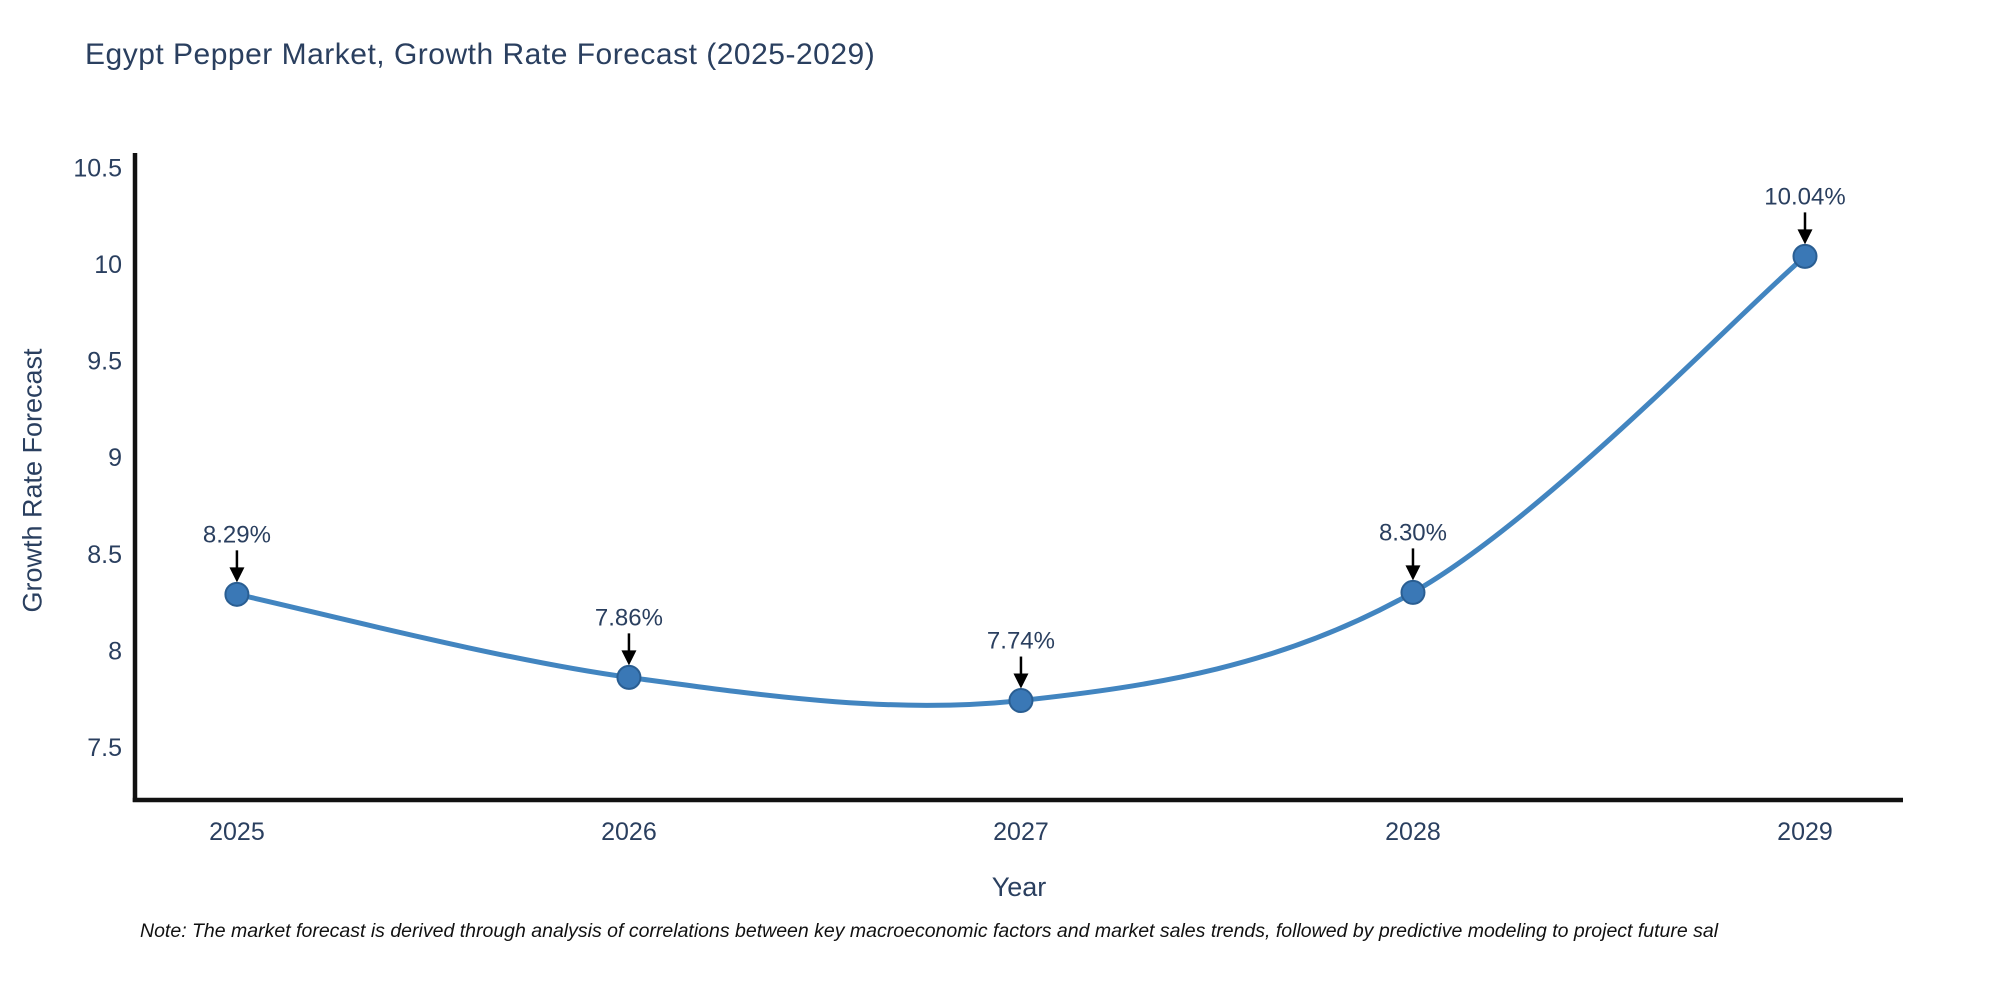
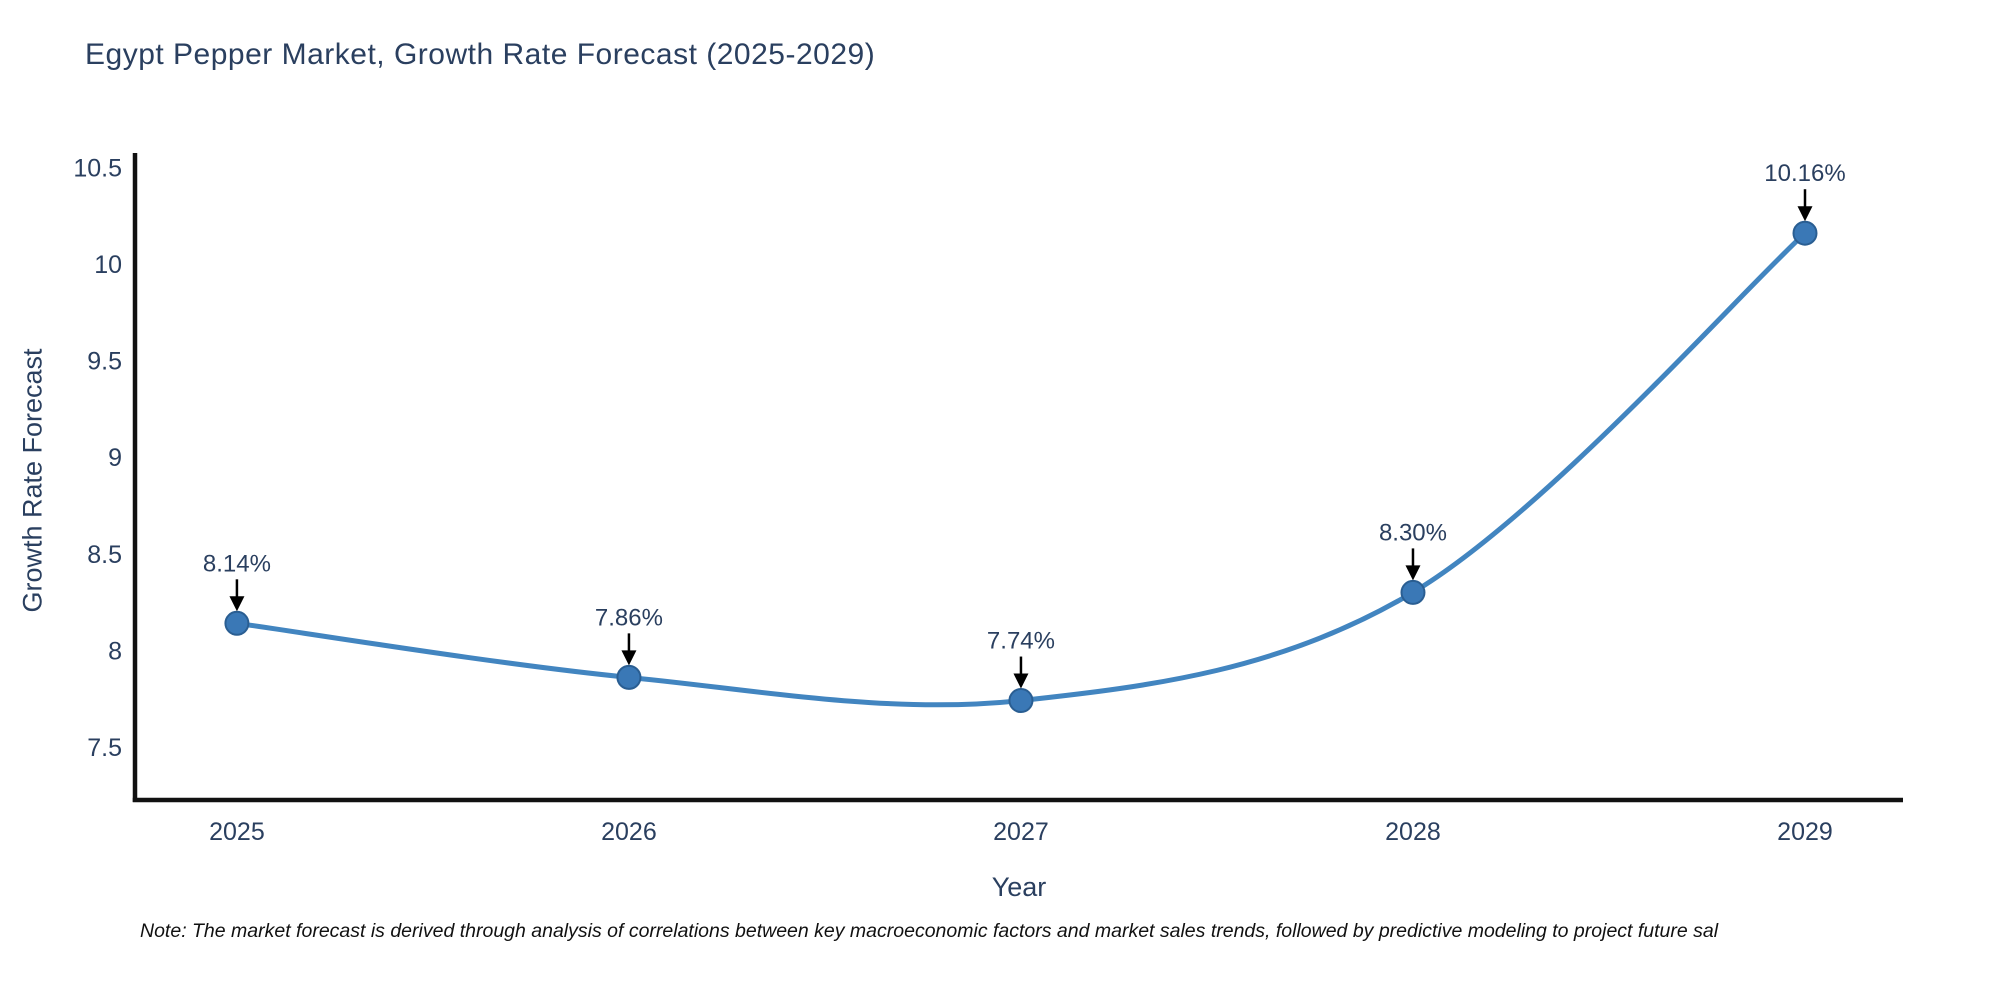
2025: 8.29% -> 8.14%
2029: 10.04% -> 10.16%
